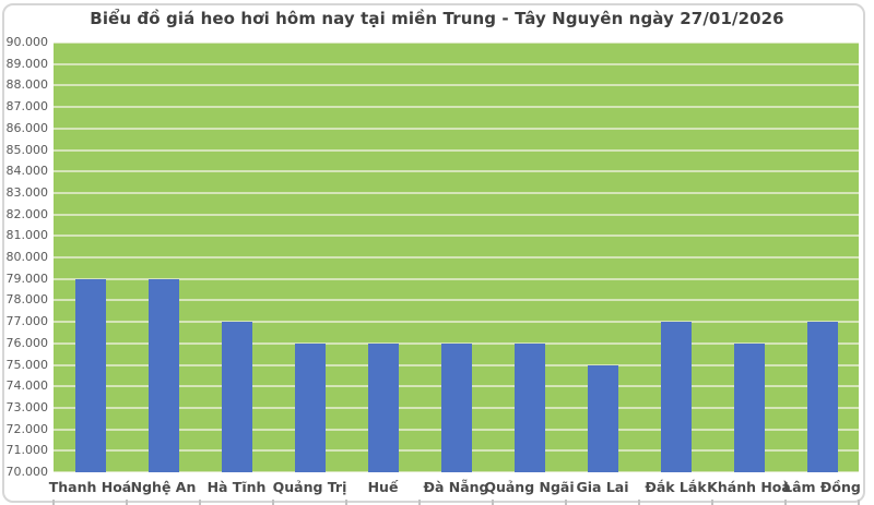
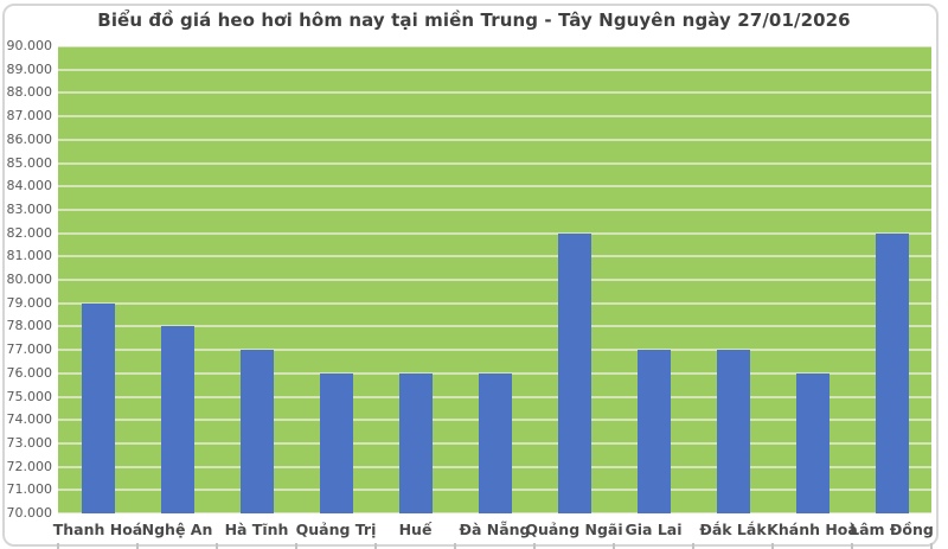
Nghệ An: 79000 -> 78000
Quảng Ngãi: 76000 -> 82000
Gia Lai: 75000 -> 77000
Lâm Đồng: 77000 -> 82000
